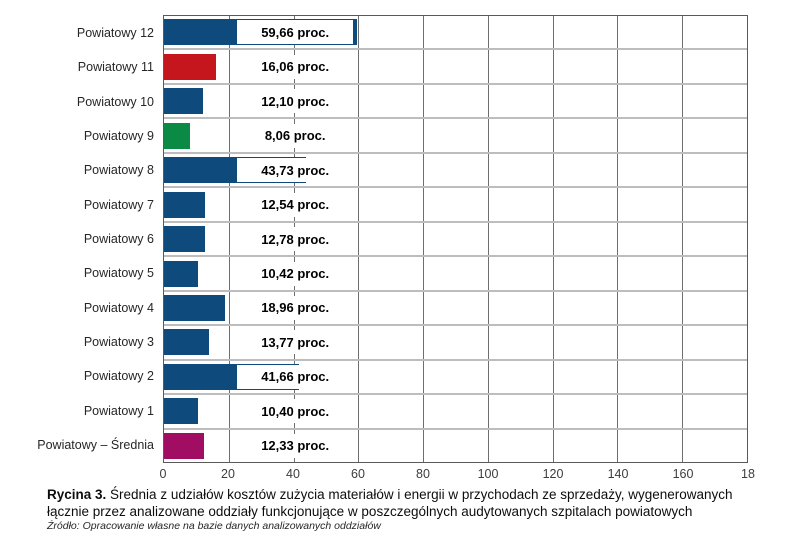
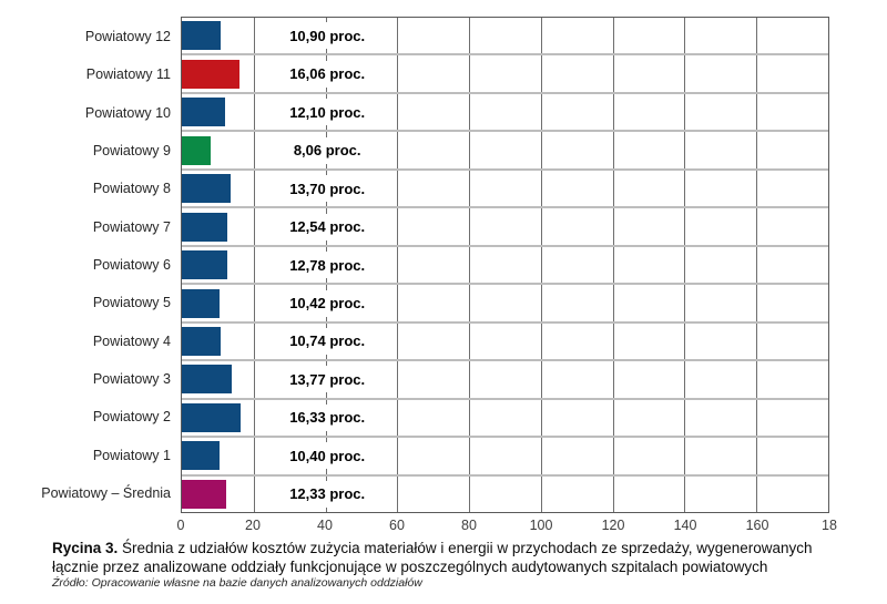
Powiatowy 12: 59,66 -> 10,90
Powiatowy 8: 43,73 -> 13,70
Powiatowy 4: 18,96 -> 10,74
Powiatowy 2: 41,66 -> 16,33
